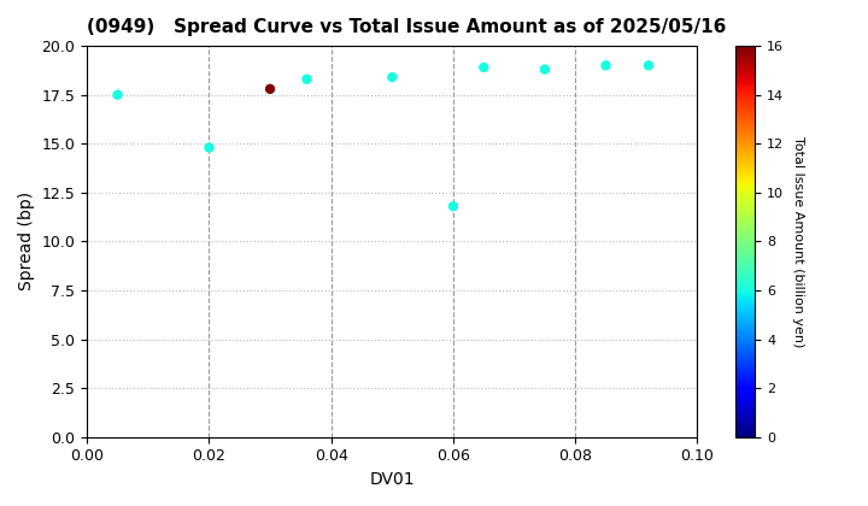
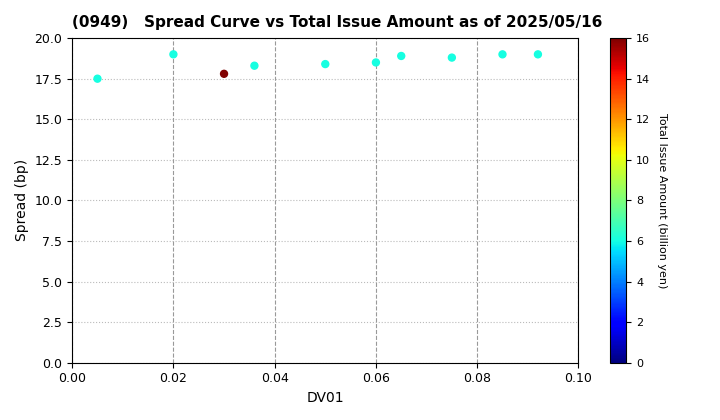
0.02: 14.8 -> 19.0
0.06: 11.8 -> 18.5
